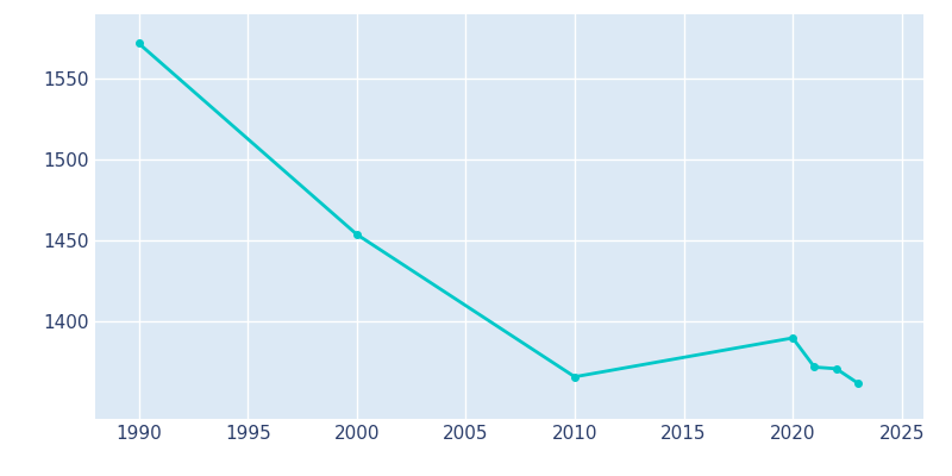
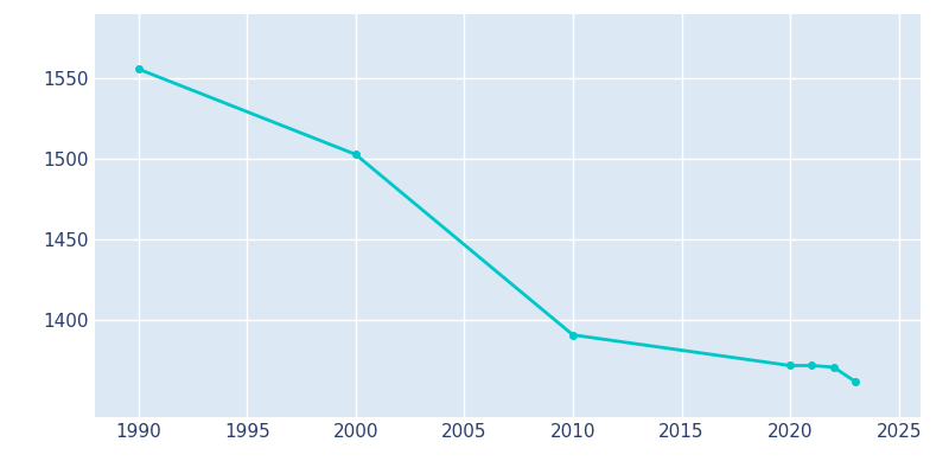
1990: 1572 -> 1556
2000: 1454 -> 1503
2010: 1366 -> 1391
2020: 1390 -> 1372
